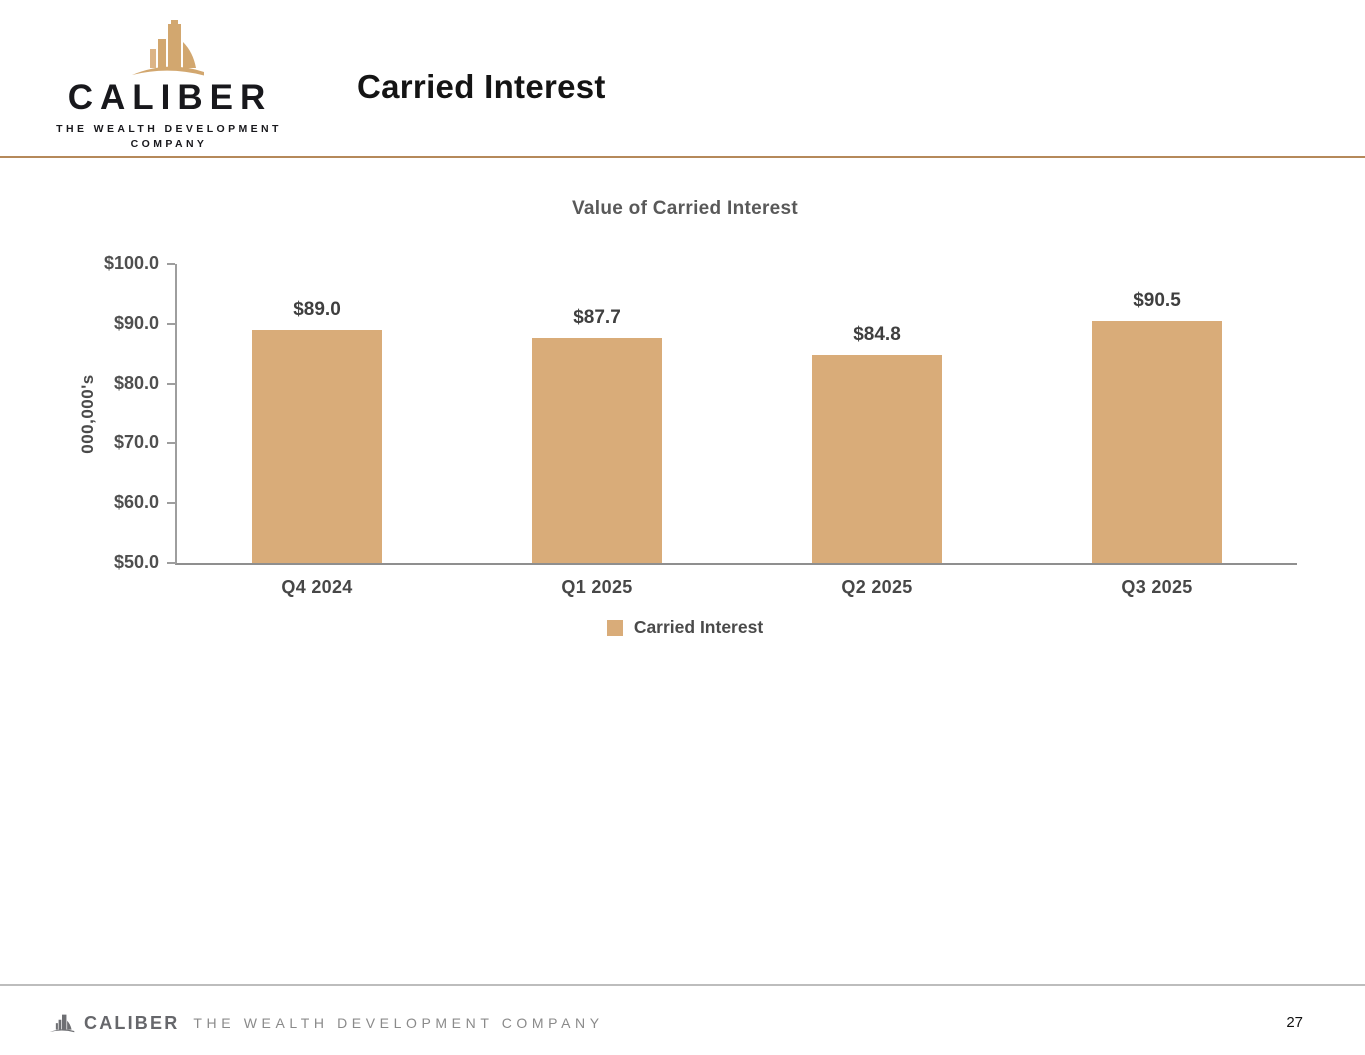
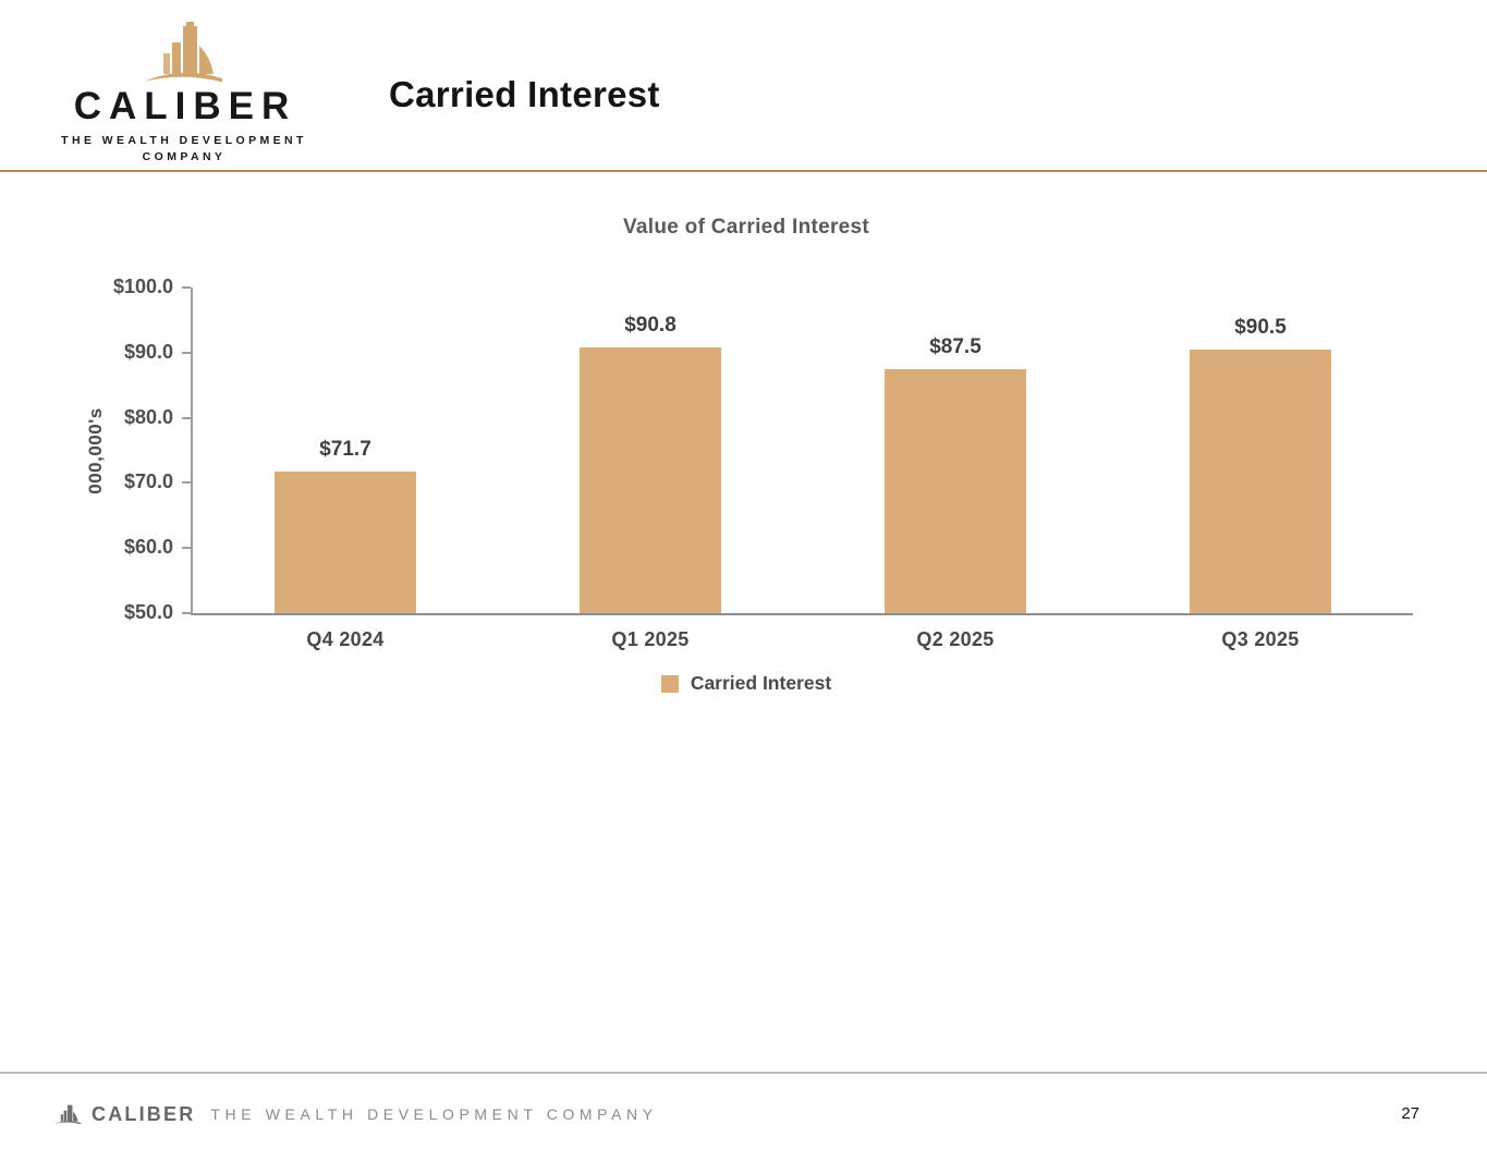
Q4 2024: $89.0 -> $71.7
Q1 2025: $87.7 -> $90.8
Q2 2025: $84.8 -> $87.5
